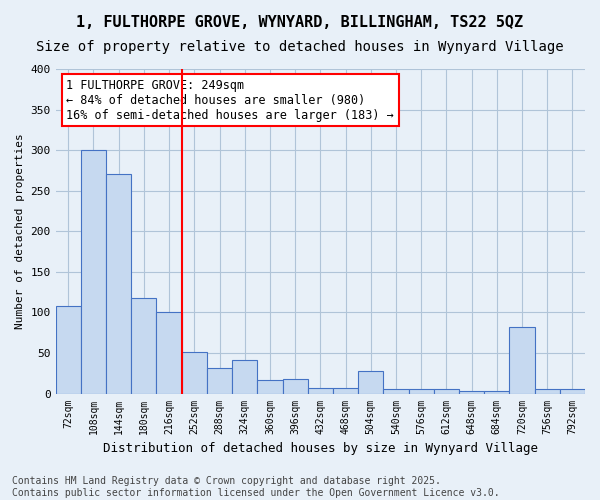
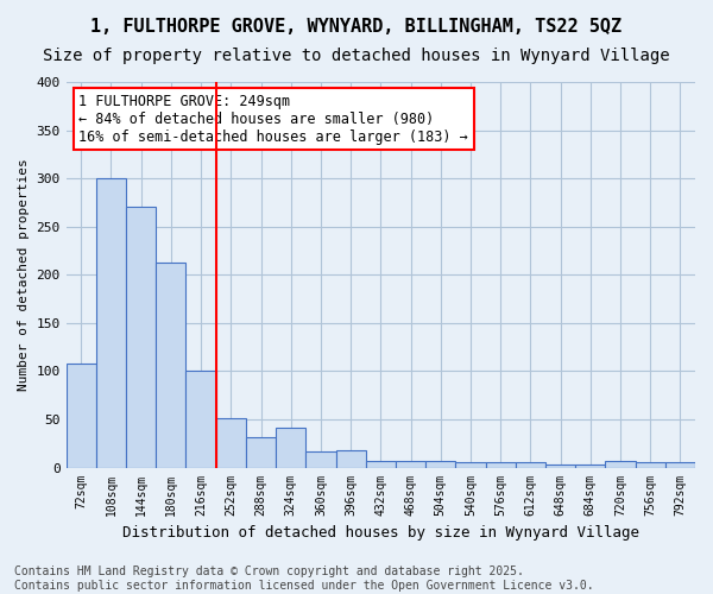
180sqm: 118 -> 213
504sqm: 28 -> 7
720sqm: 82 -> 7
